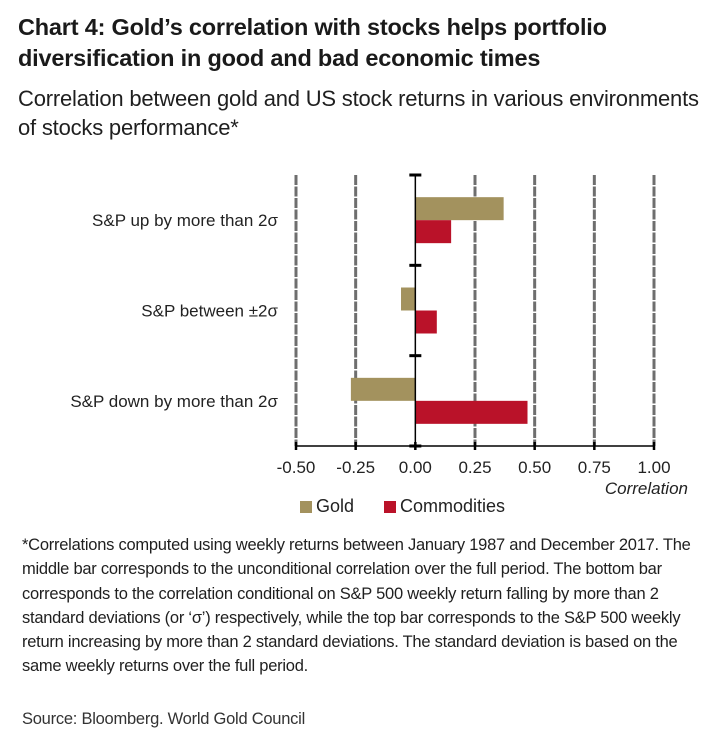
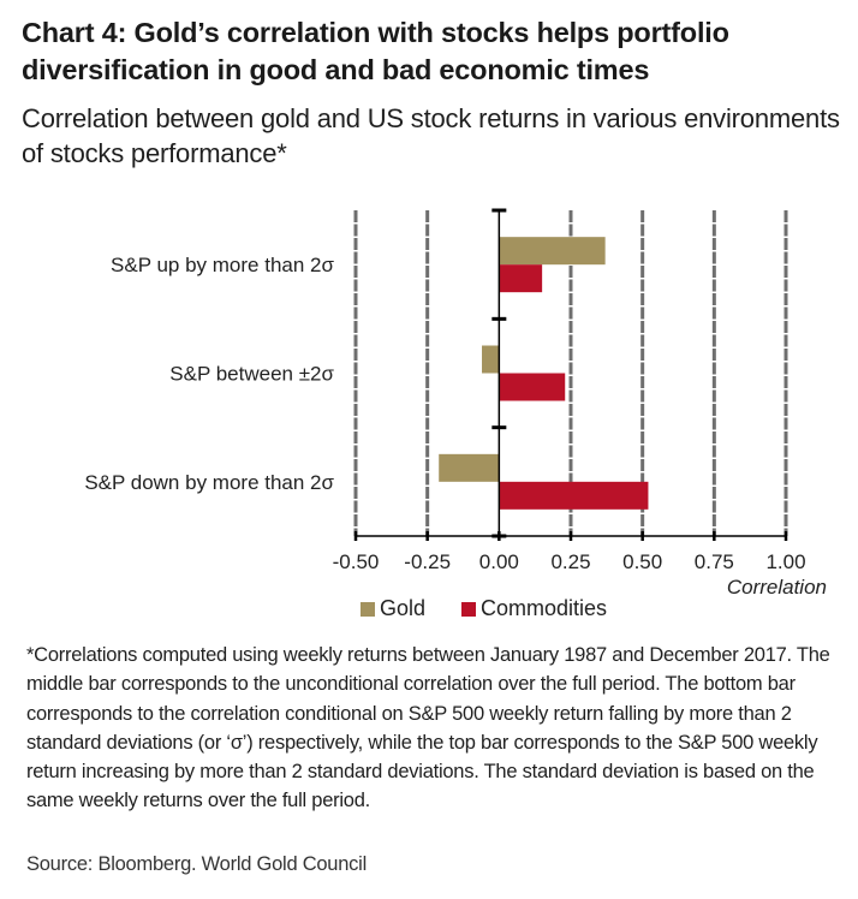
Commodities/S&P between ±2σ: 0.09 -> 0.23
Gold/S&P down by more than 2σ: -0.27 -> -0.21
Commodities/S&P down by more than 2σ: 0.47 -> 0.52
